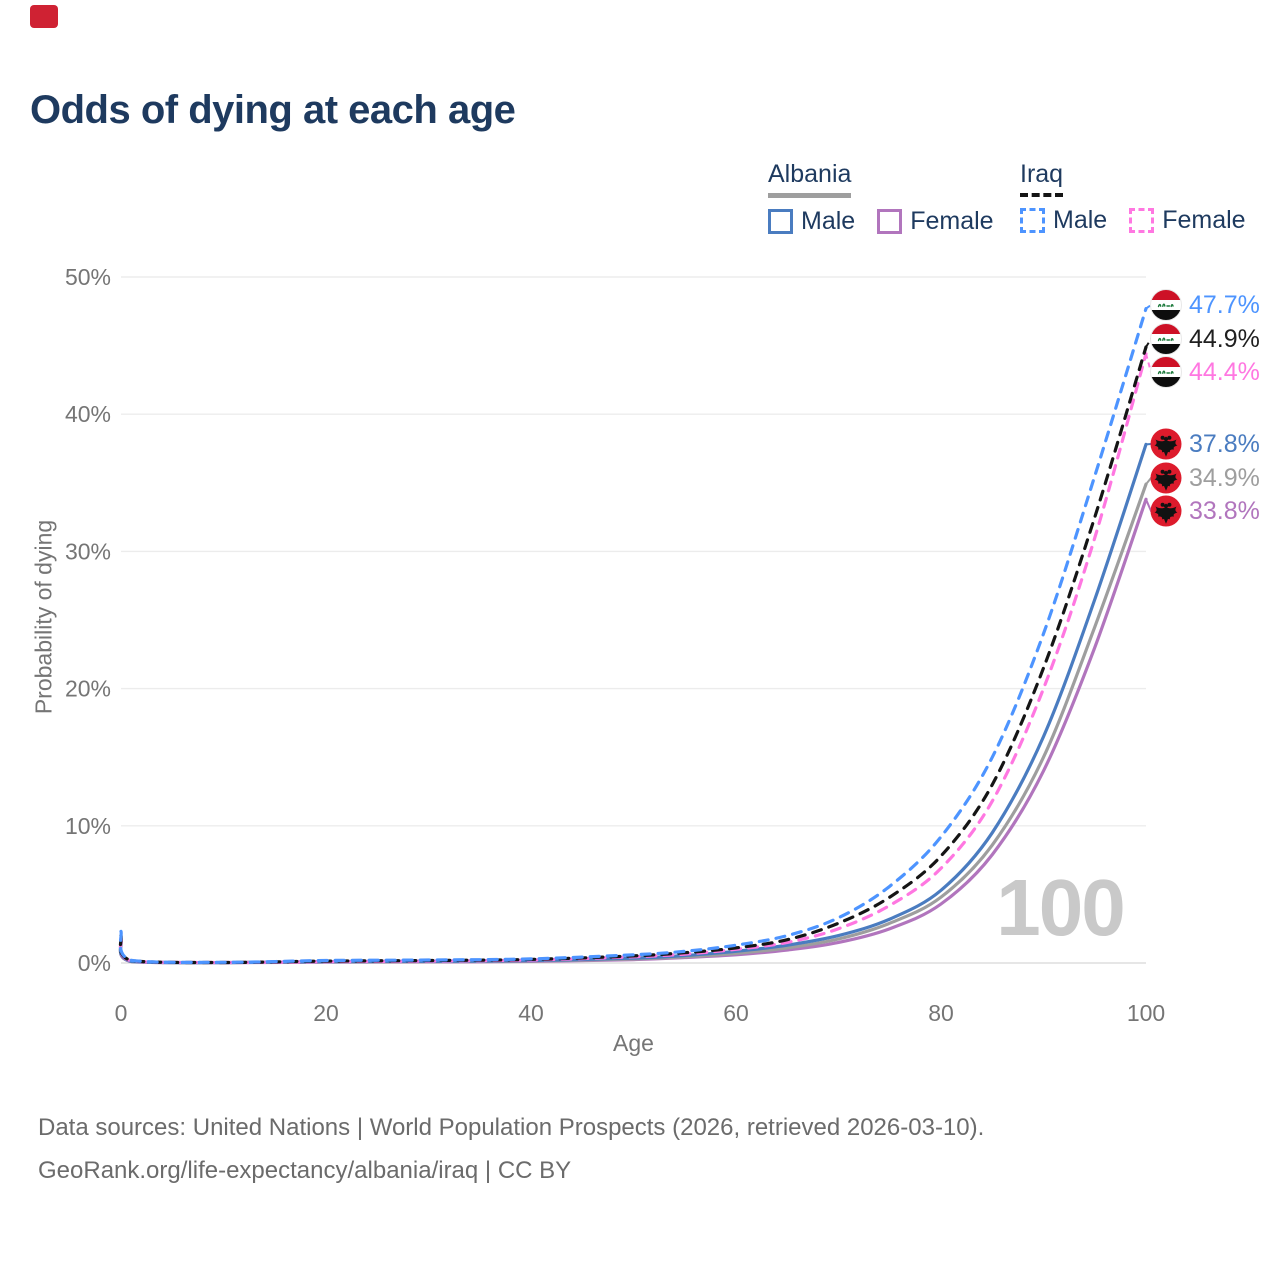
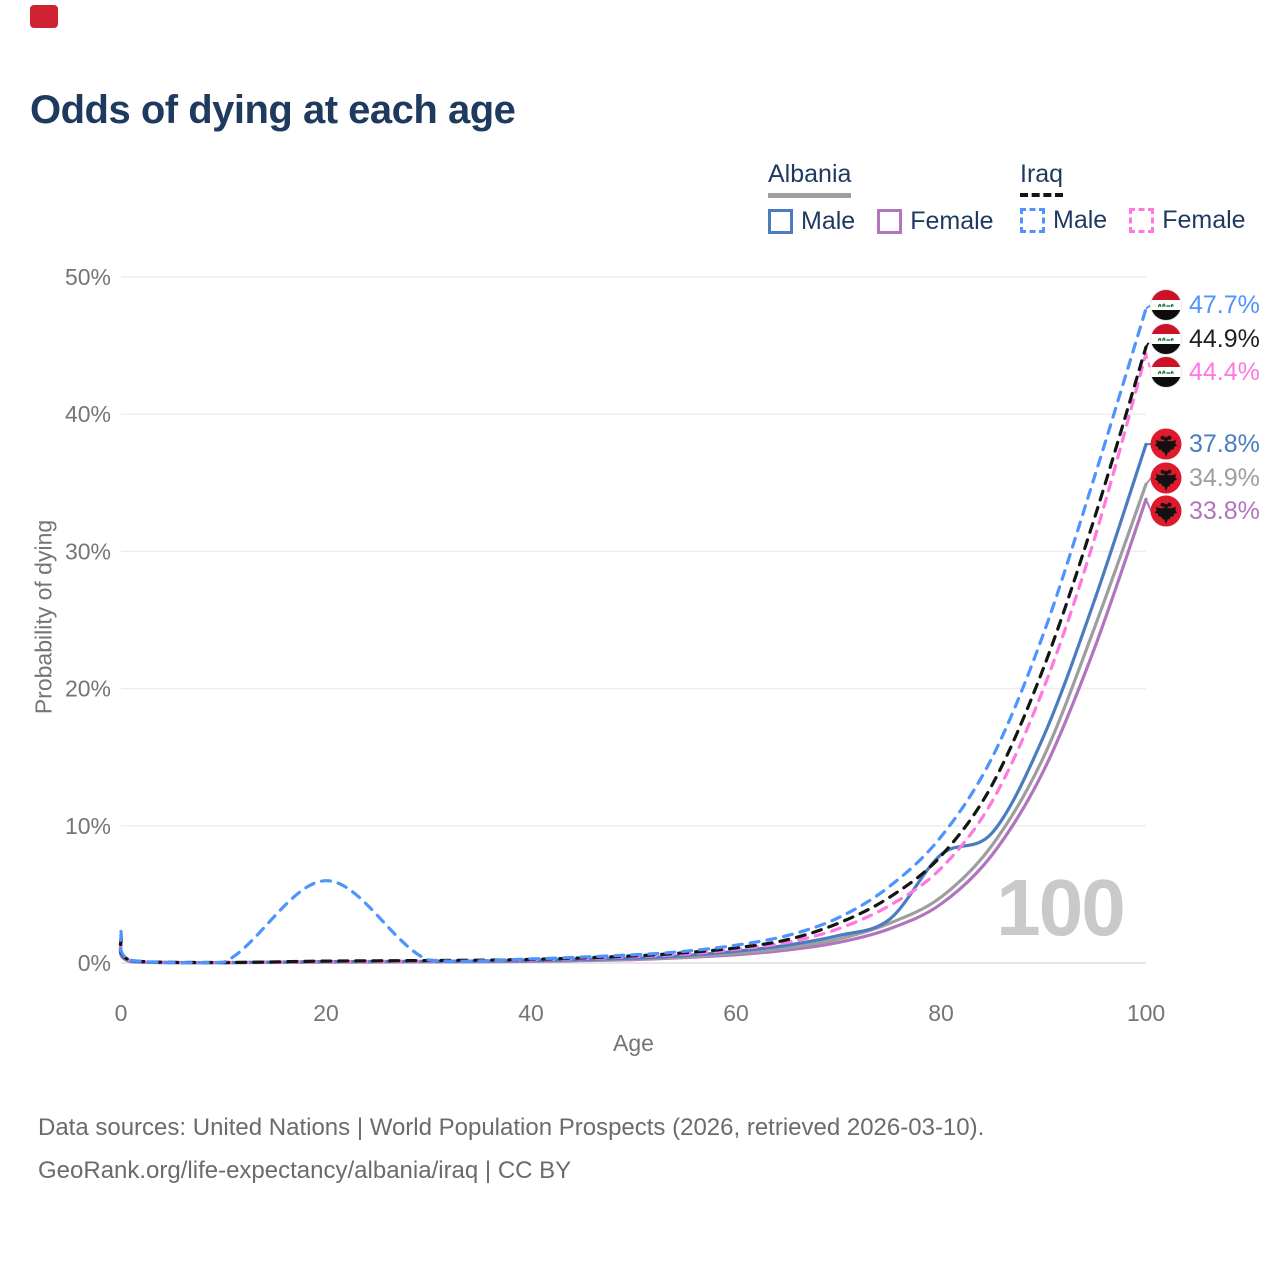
Iraq Male/20: 0.2% -> 6.0%
Albania Male/80: 5.3% -> 7.9%
